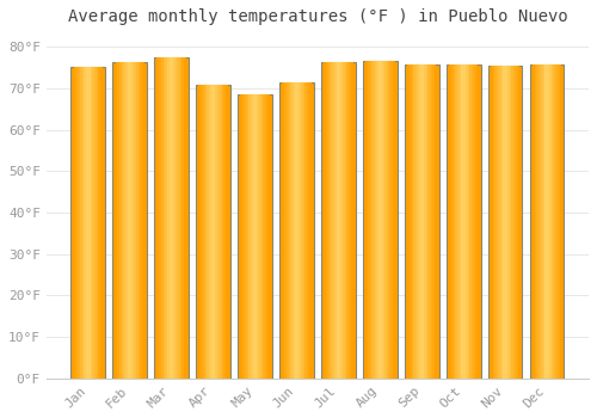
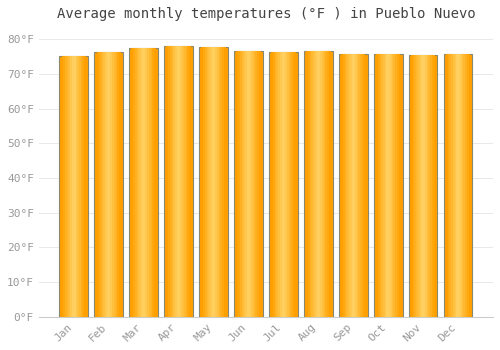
Apr: 71.0°F -> 78.1°F
May: 68.5°F -> 77.7°F
Jun: 71.5°F -> 76.8°F
